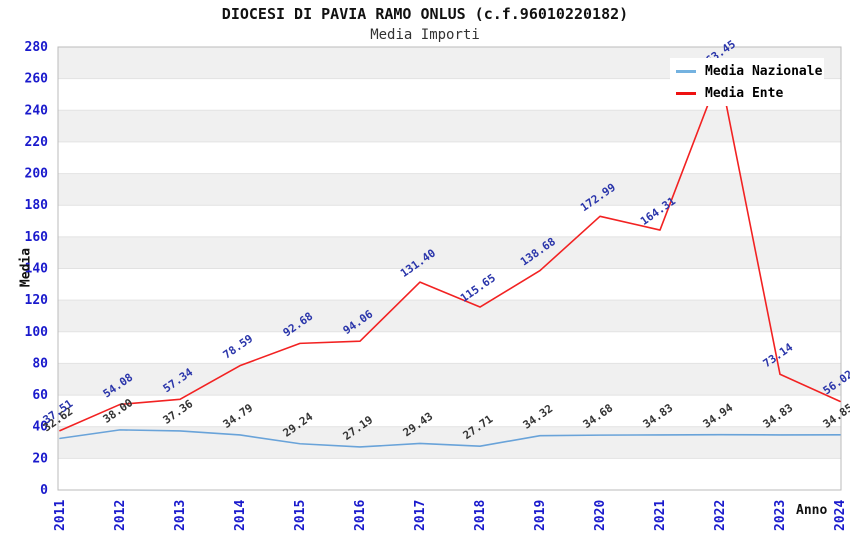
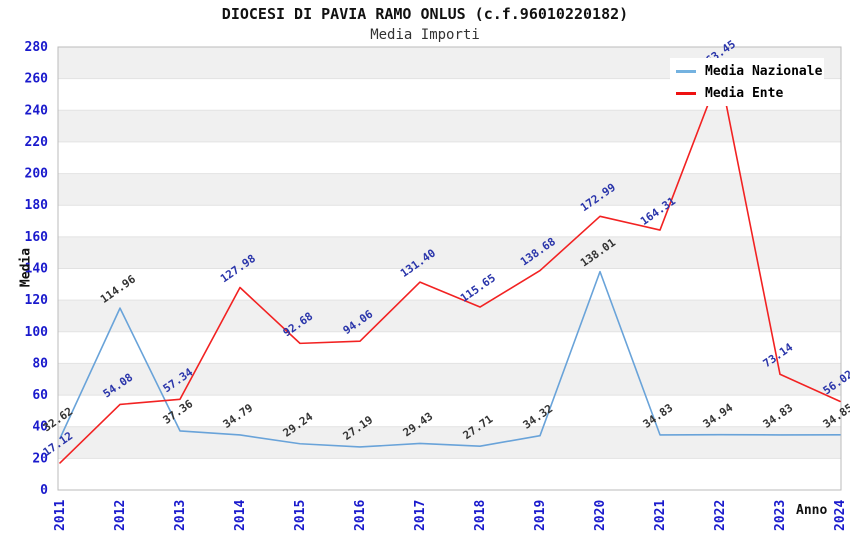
Media Ente/2011: 37.51 -> 17.12
Media Nazionale/2012: 38.00 -> 114.96
Media Ente/2014: 78.59 -> 127.98
Media Nazionale/2020: 34.68 -> 138.01
